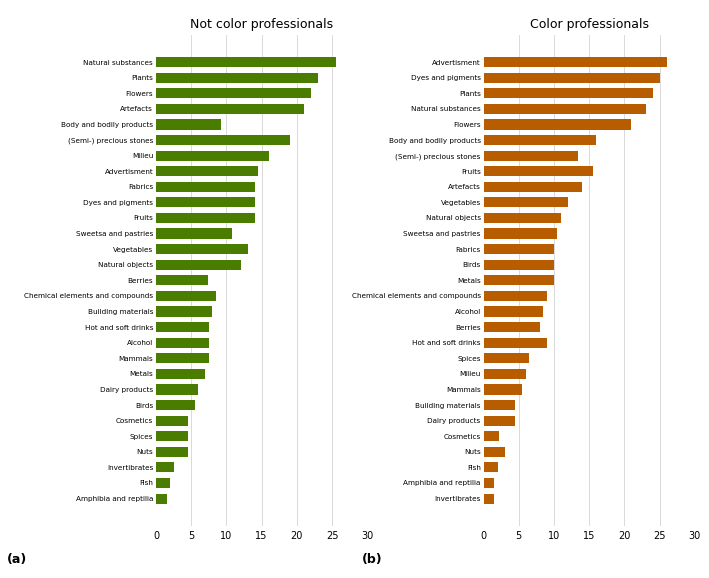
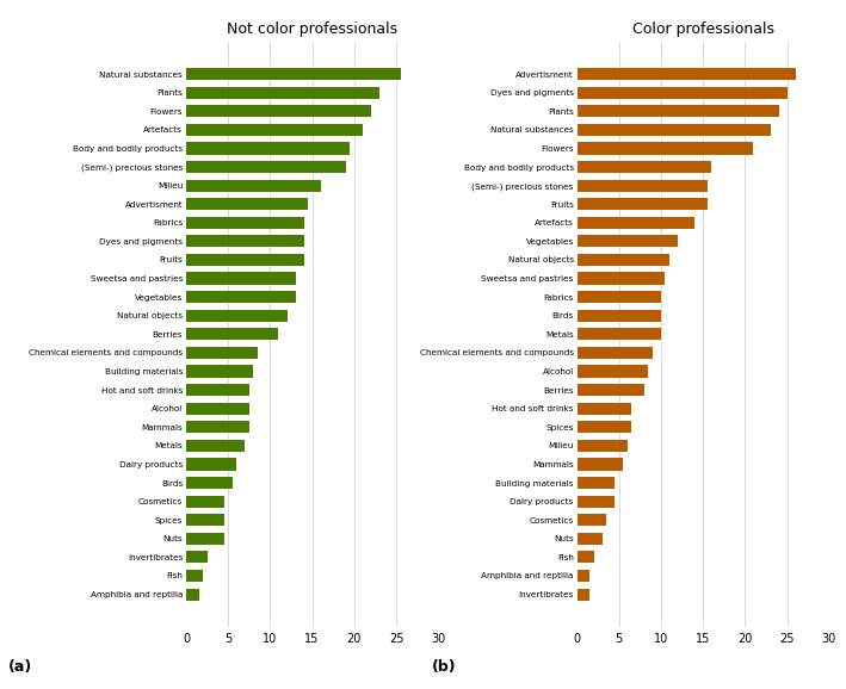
Not color professionals/Body and bodily products: 9.2 -> 19.5
Not color professionals/Sweetsa and pastries: 10.8 -> 13.0
Not color professionals/Berries: 7.4 -> 11.0
Color professionals/(Semi-) precious stones: 13.4 -> 15.5
Color professionals/Hot and soft drinks: 9.0 -> 6.5
Color professionals/Cosmetics: 2.2 -> 3.5
